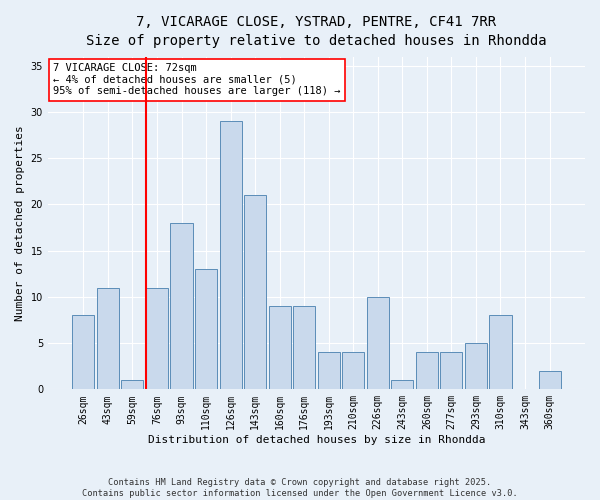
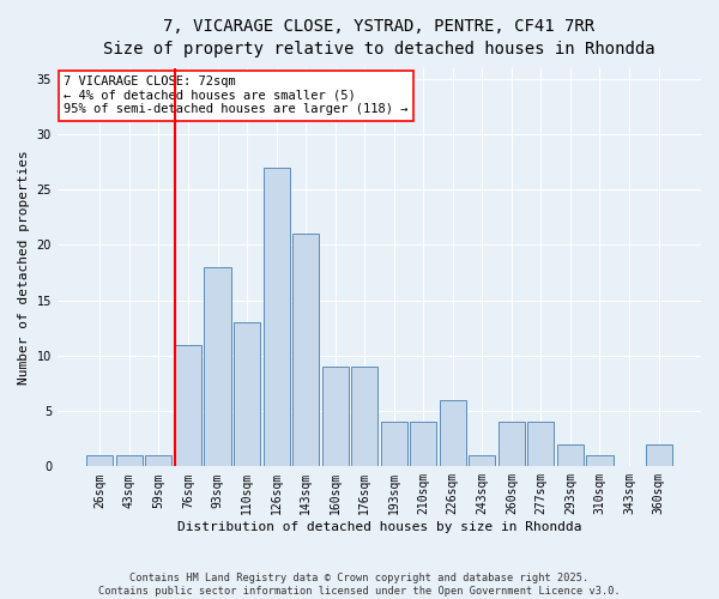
26sqm: 8 -> 1
43sqm: 11 -> 1
126sqm: 29 -> 27
226sqm: 10 -> 6
293sqm: 5 -> 2
310sqm: 8 -> 1
